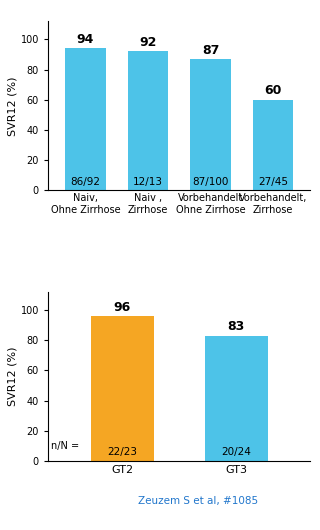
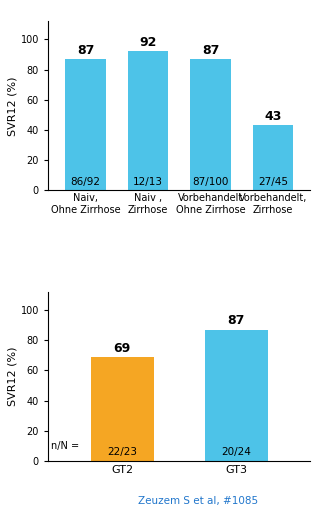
Naiv, Ohne Zirrhose: 94 -> 87
Vorbehandelt, Zirrhose: 60 -> 43
GT2: 96 -> 69
GT3: 83 -> 87
